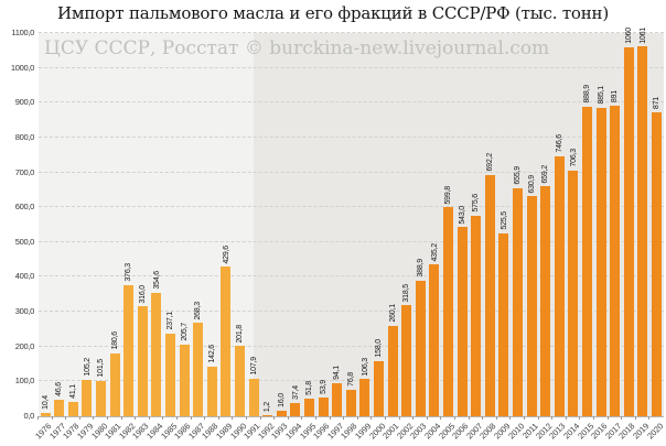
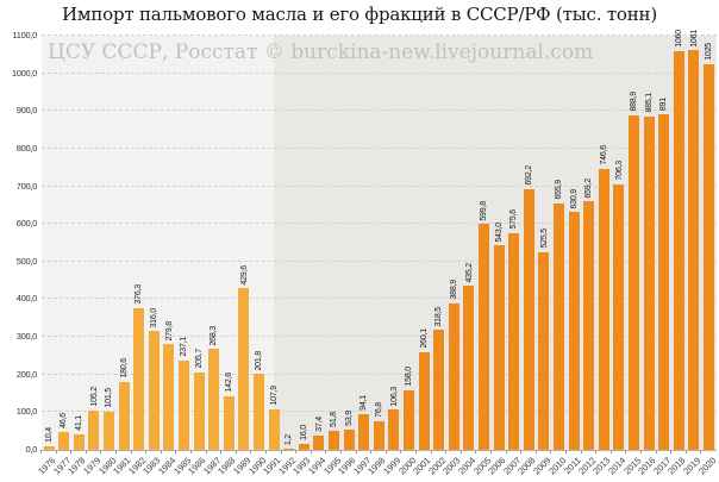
1984: 354,6 -> 279,8
2020: 871 -> 1025
